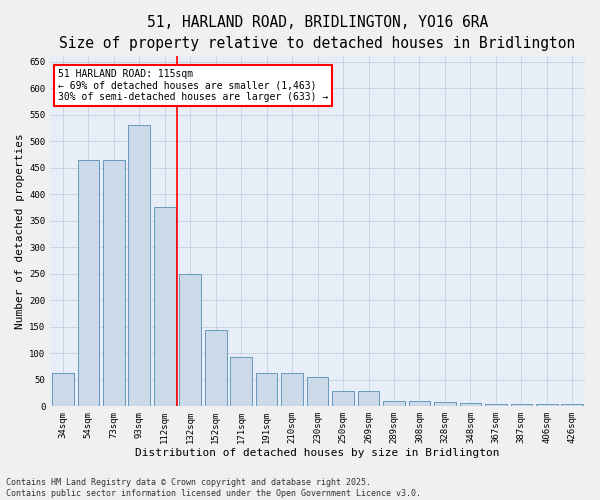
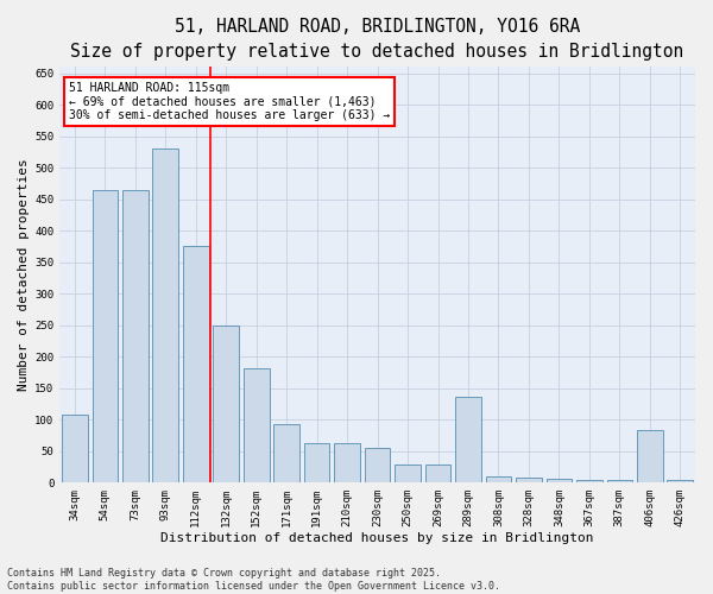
34sqm: 62 -> 108
152sqm: 143 -> 182
289sqm: 10 -> 136
406sqm: 5 -> 84
